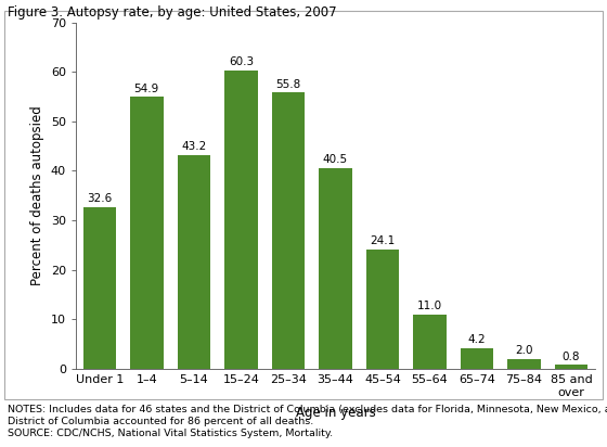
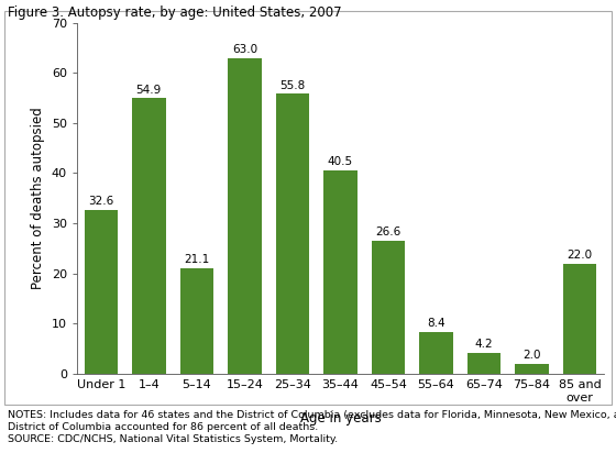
5–14: 43.2 -> 21.1
15–24: 60.3 -> 63.0
45–54: 24.1 -> 26.6
55–64: 11.0 -> 8.4
85 and over: 0.8 -> 22.0
